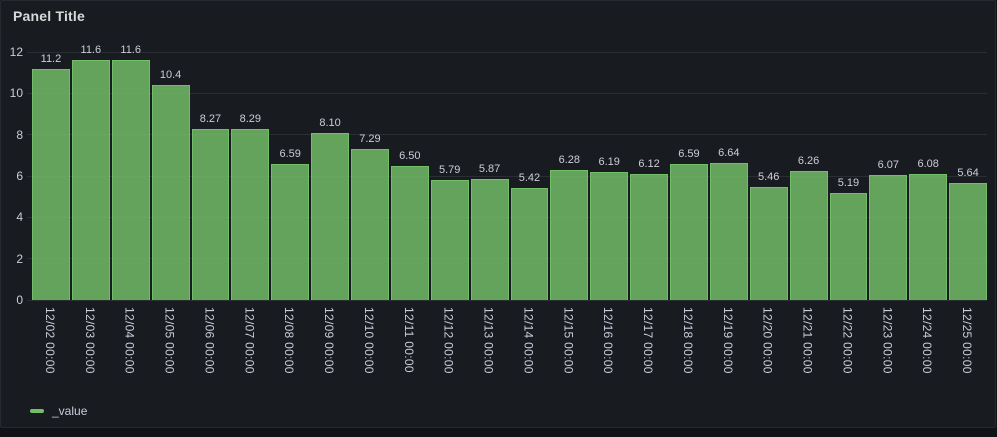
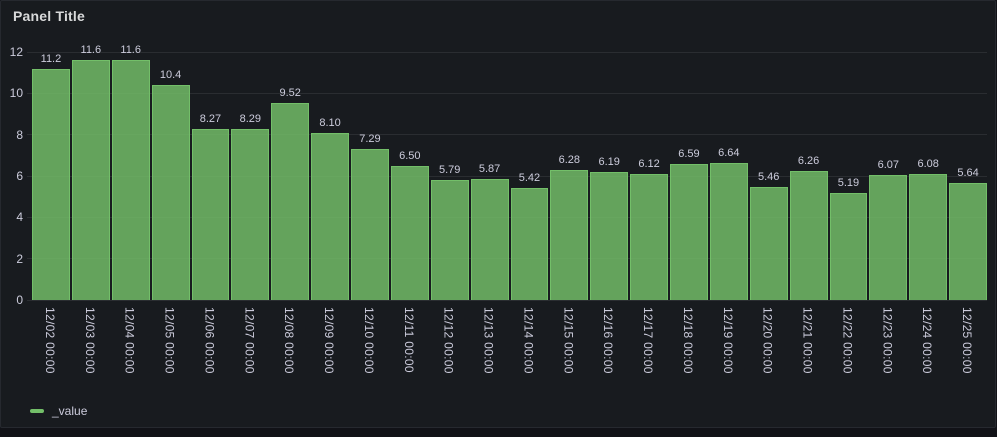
12/08 00:00: 6.59 -> 9.52
